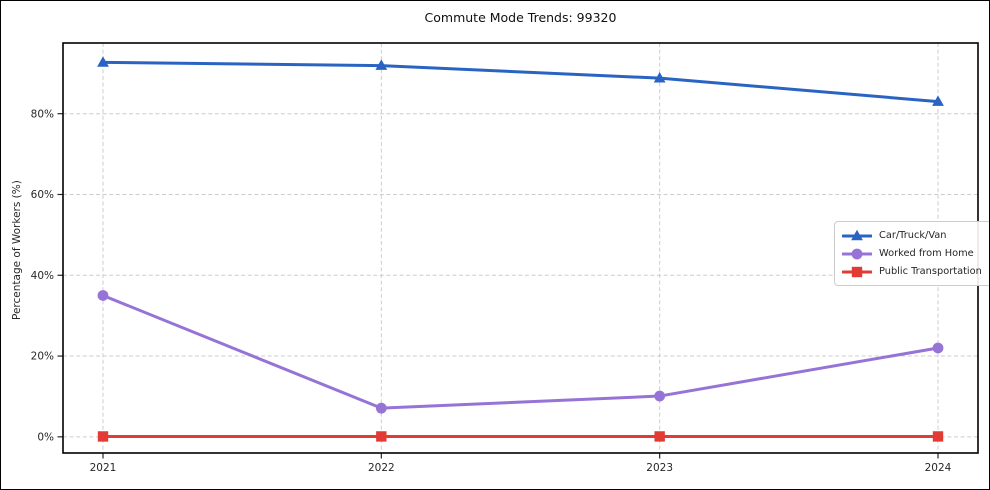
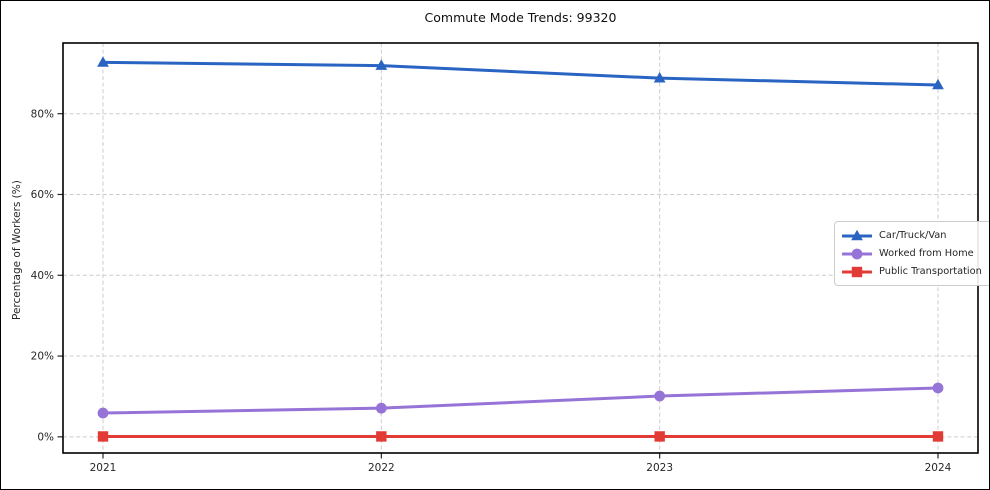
Worked from Home/2021: 35% -> 6%
Car/Truck/Van/2024: 83% -> 87%
Worked from Home/2024: 22% -> 12%
